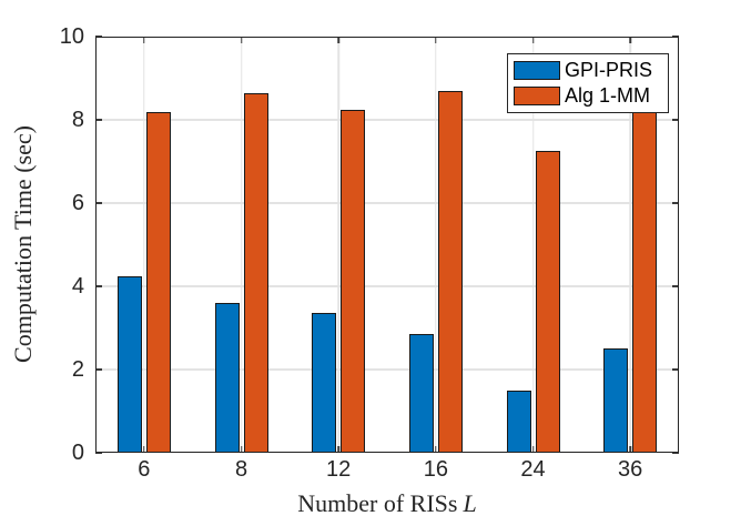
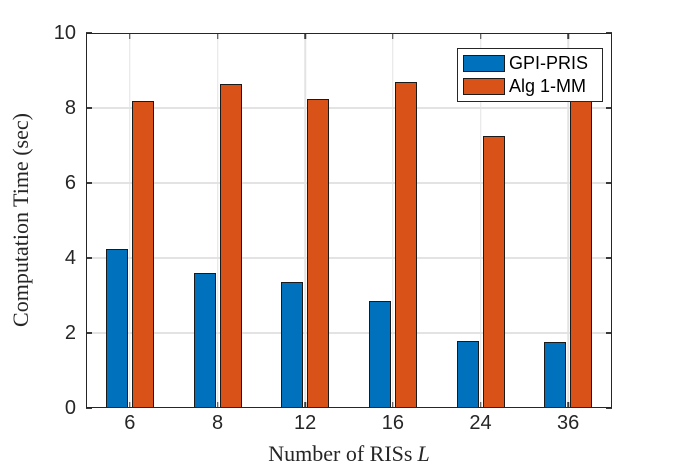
GPI-PRIS/24: 1.5 -> 1.8
GPI-PRIS/36: 2.5 -> 1.8
